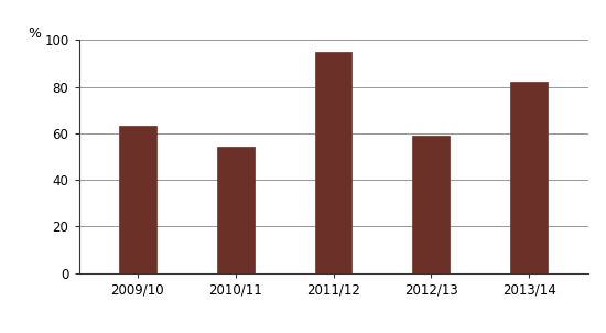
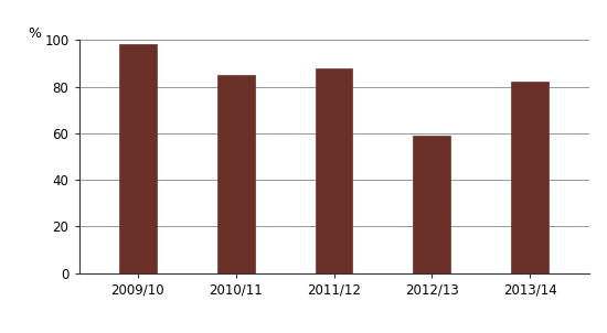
2009/10: 63 -> 98
2010/11: 54 -> 85
2011/12: 95 -> 88
